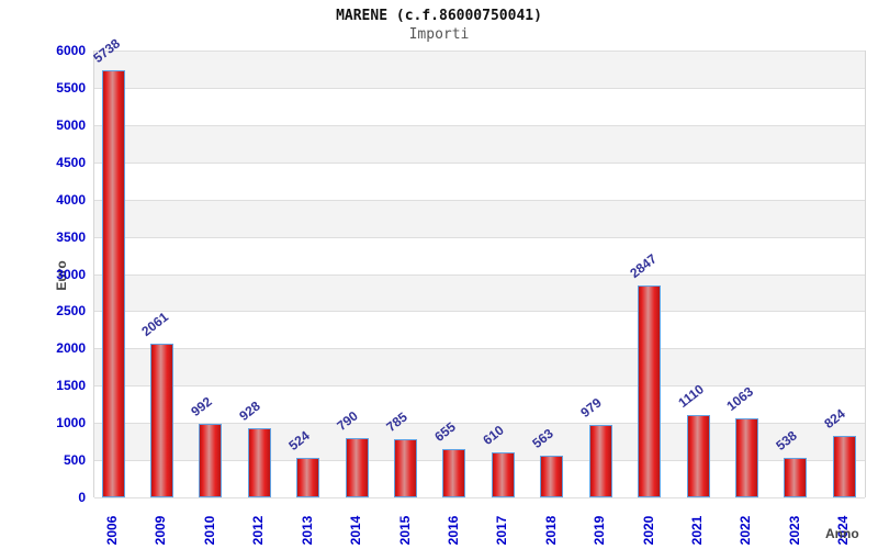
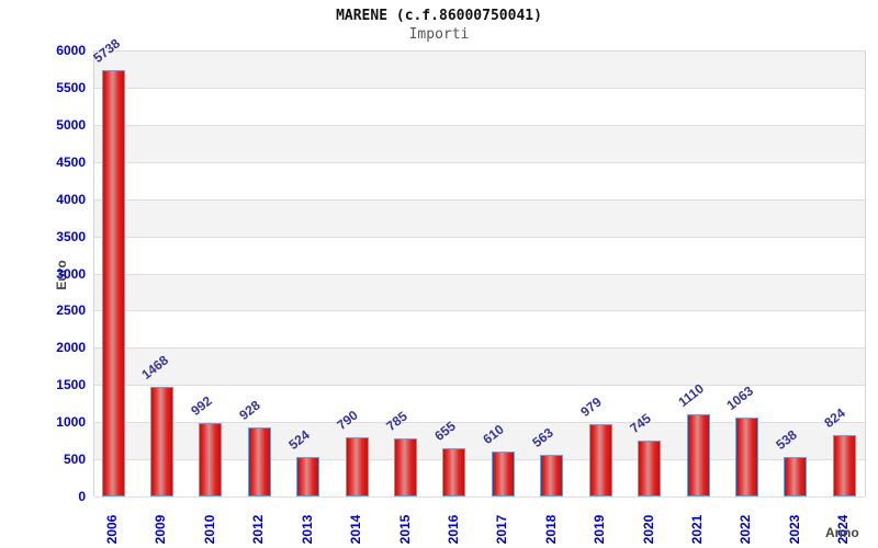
2009: 2061 -> 1468
2020: 2847 -> 745
